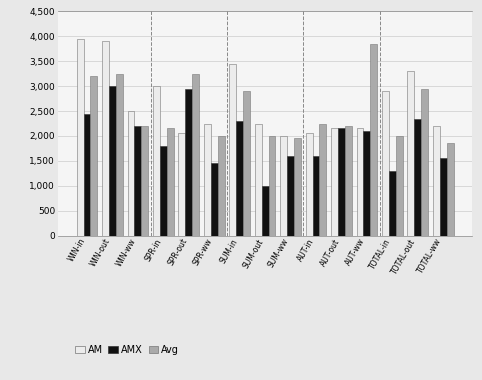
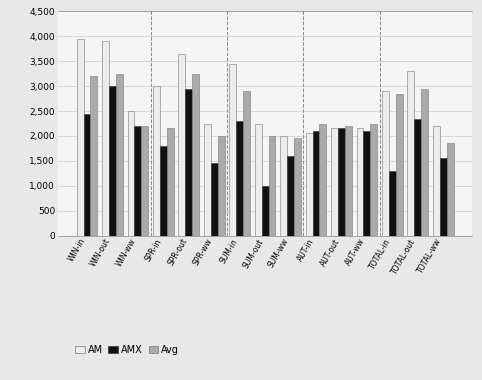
AM/SPR-out: 2,050 -> 3,650
AMX/AUT-in: 1,600 -> 2,100
Avg/AUT-ww: 3,850 -> 2,250
Avg/TOTAL-in: 2,000 -> 2,850
